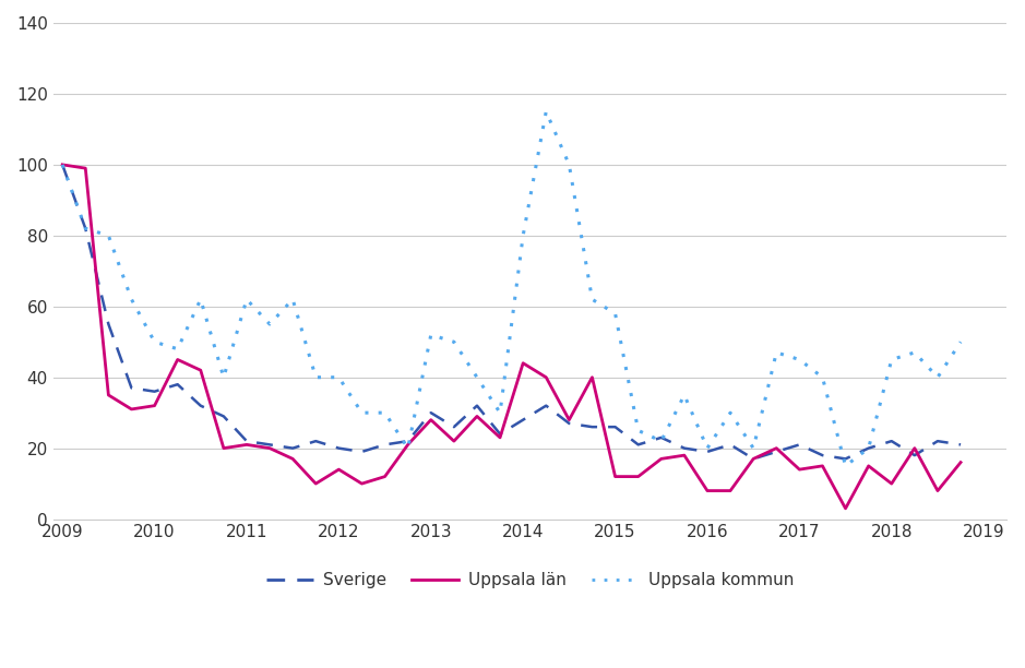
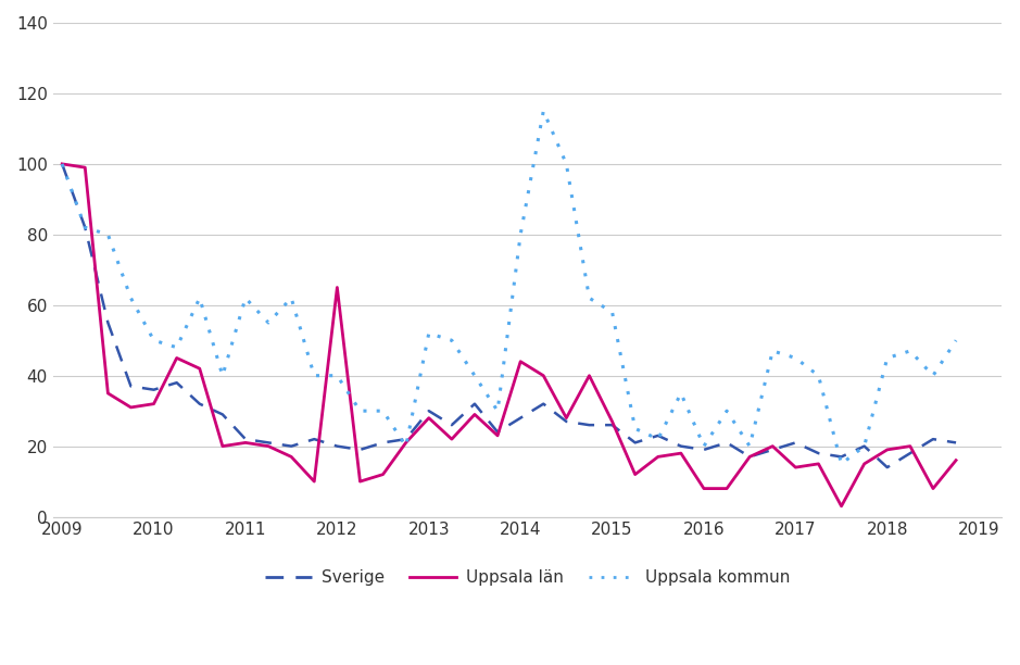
Uppsala län/2012: 14 -> 65
Uppsala län/2015: 12 -> 27
Sverige/2018: 22 -> 14
Uppsala län/2018: 10 -> 19
